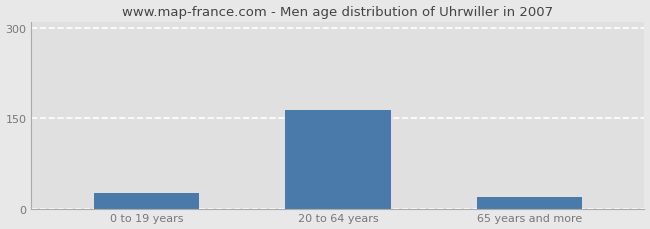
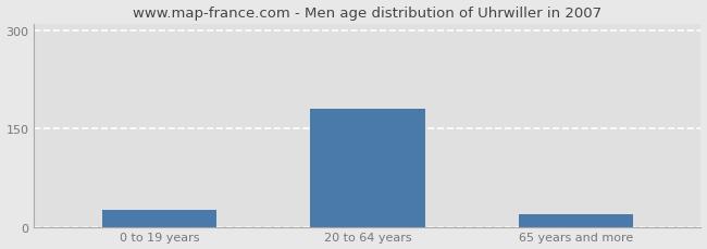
20 to 64 years: 164 -> 180
